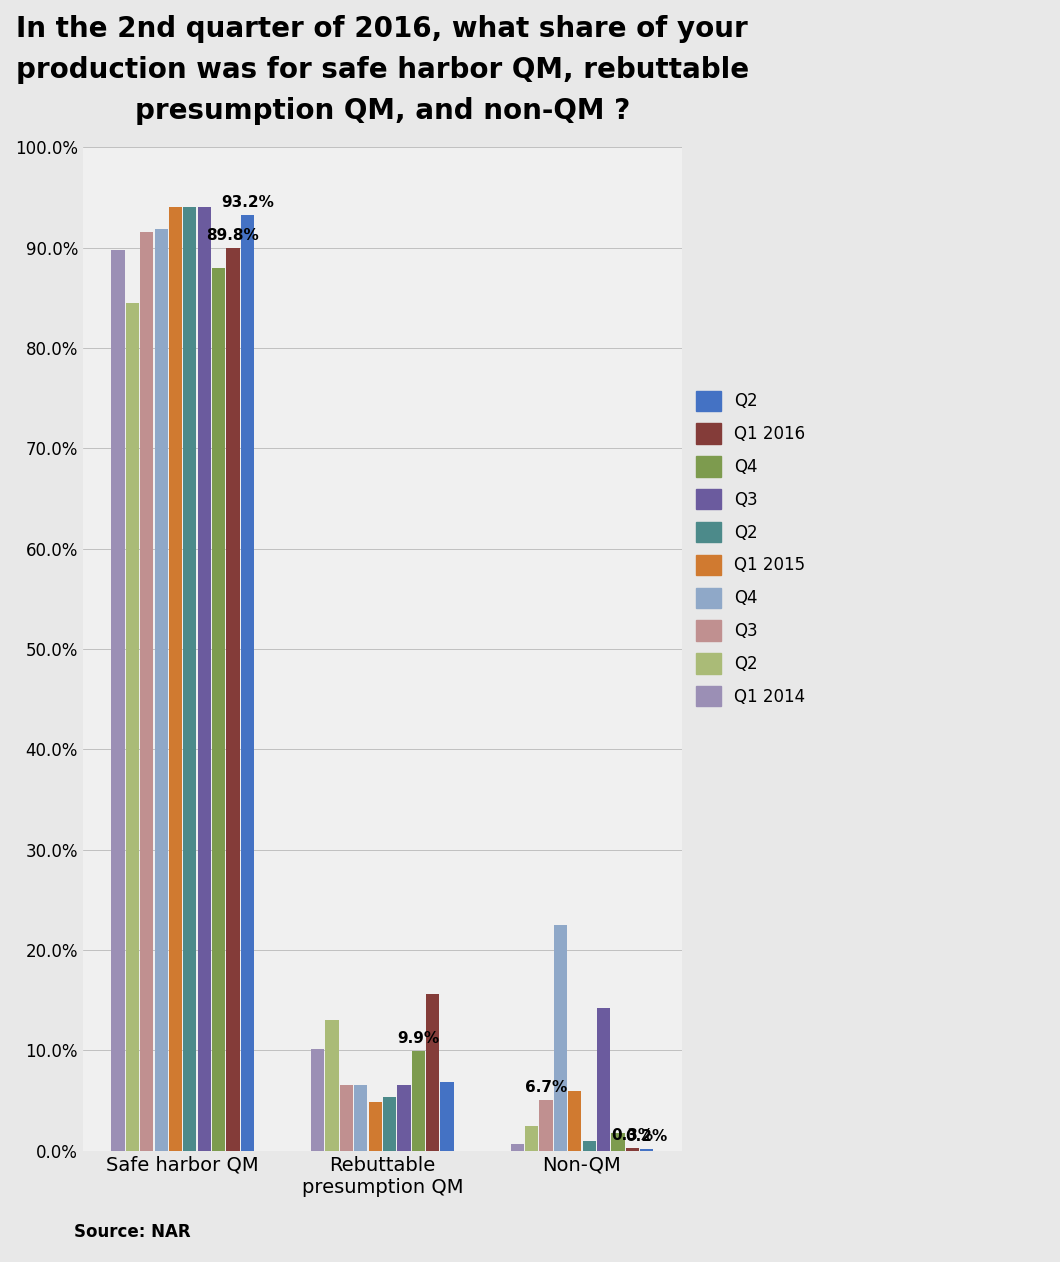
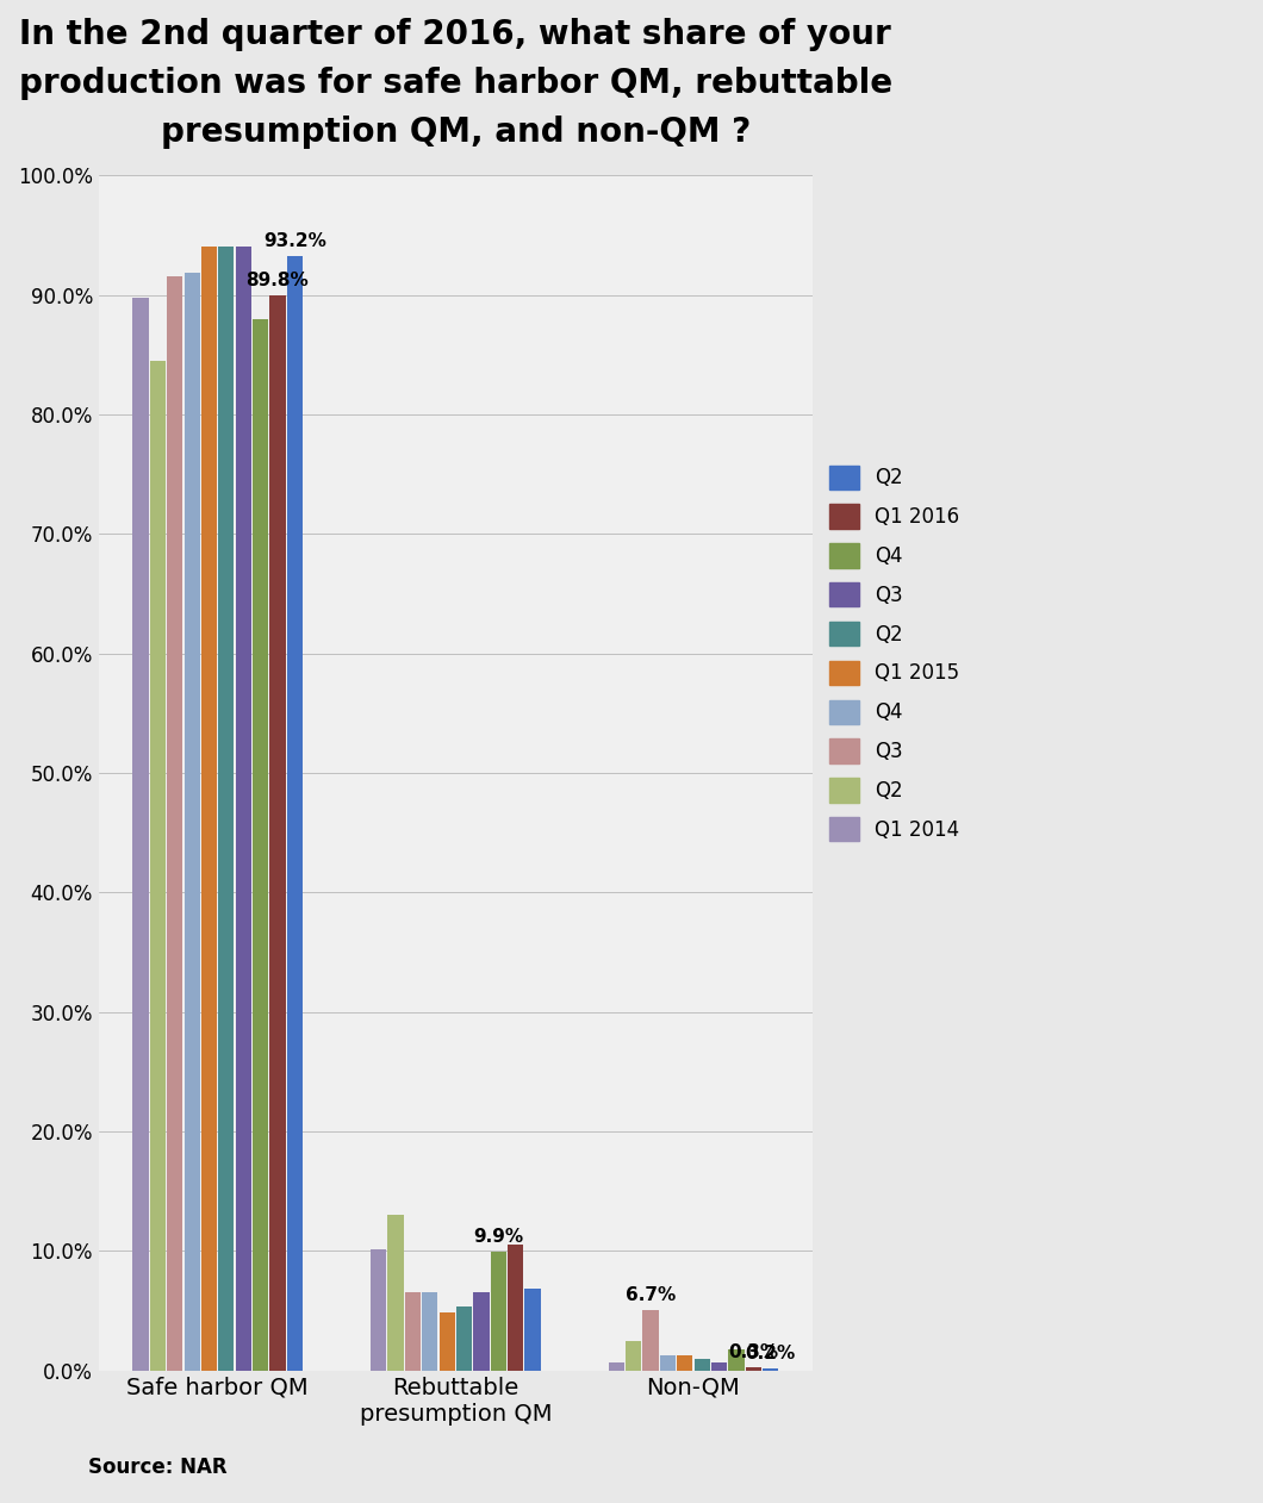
Q1 2016/Rebuttable presumption QM: 15.6% -> 10.5%
Q4/Non-QM: 22.5% -> 1.3%
Q1 2015/Non-QM: 5.9% -> 1.3%
Q3/Non-QM: 14.2% -> 0.7%
